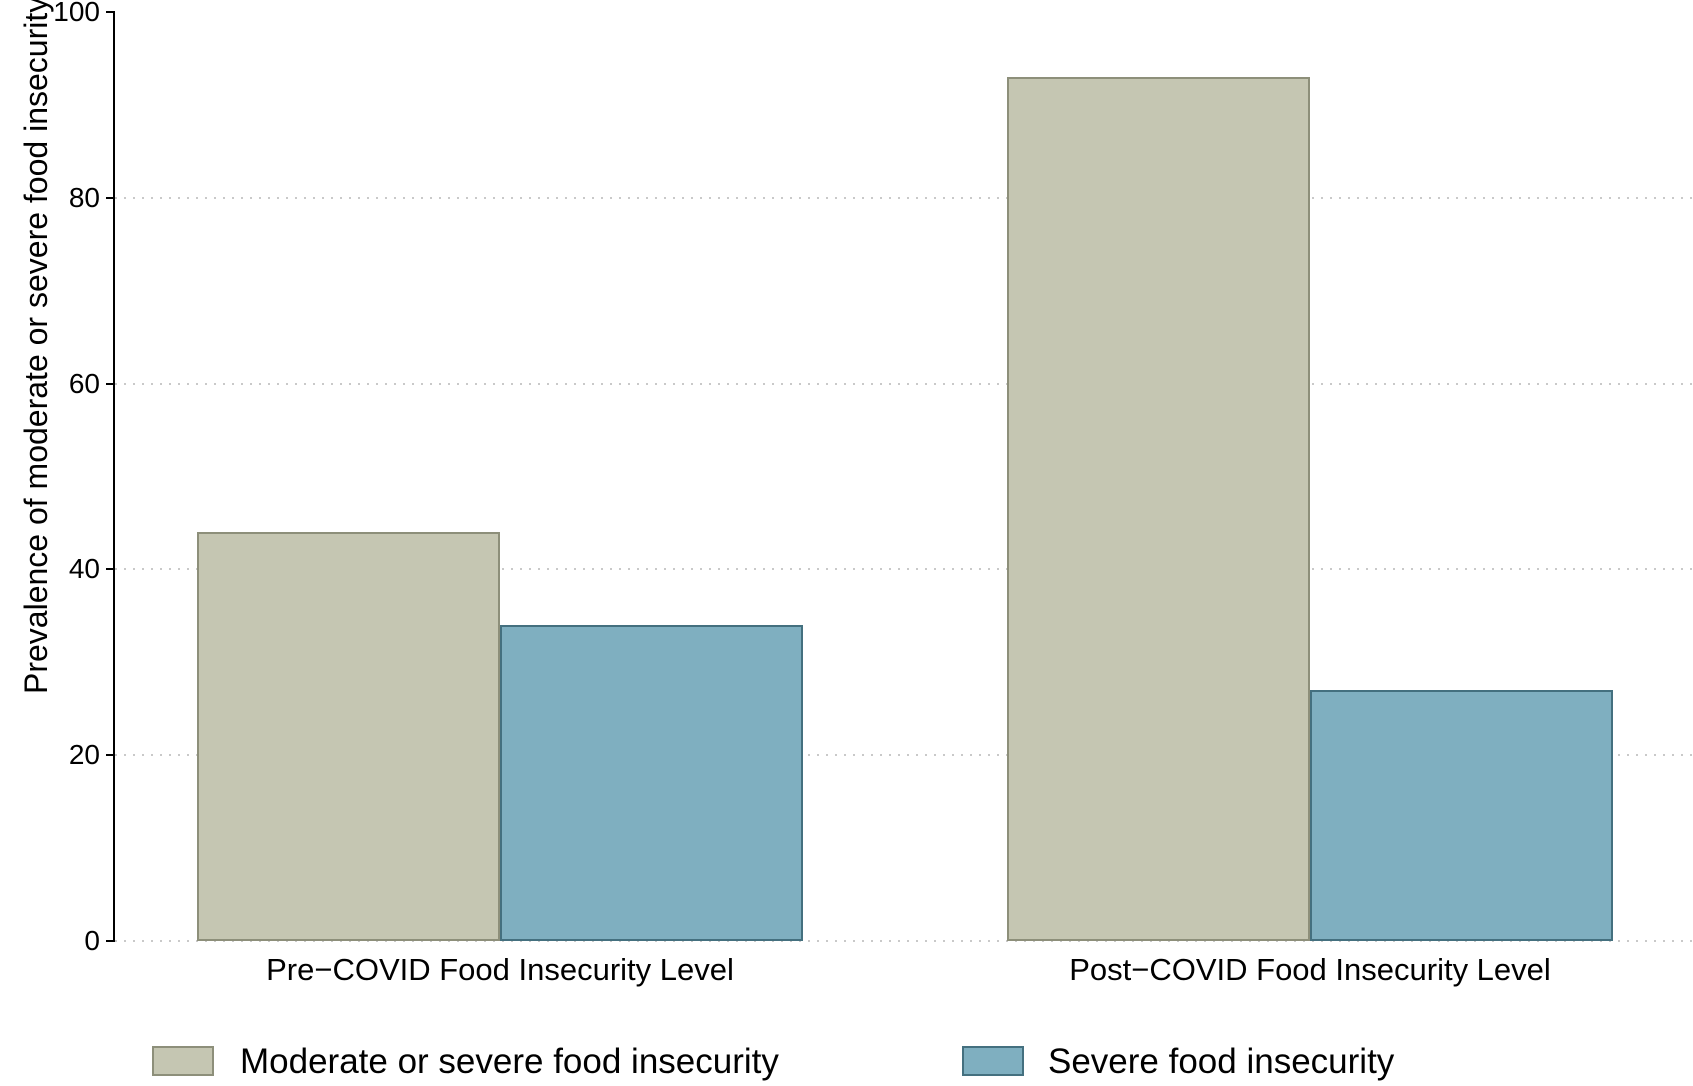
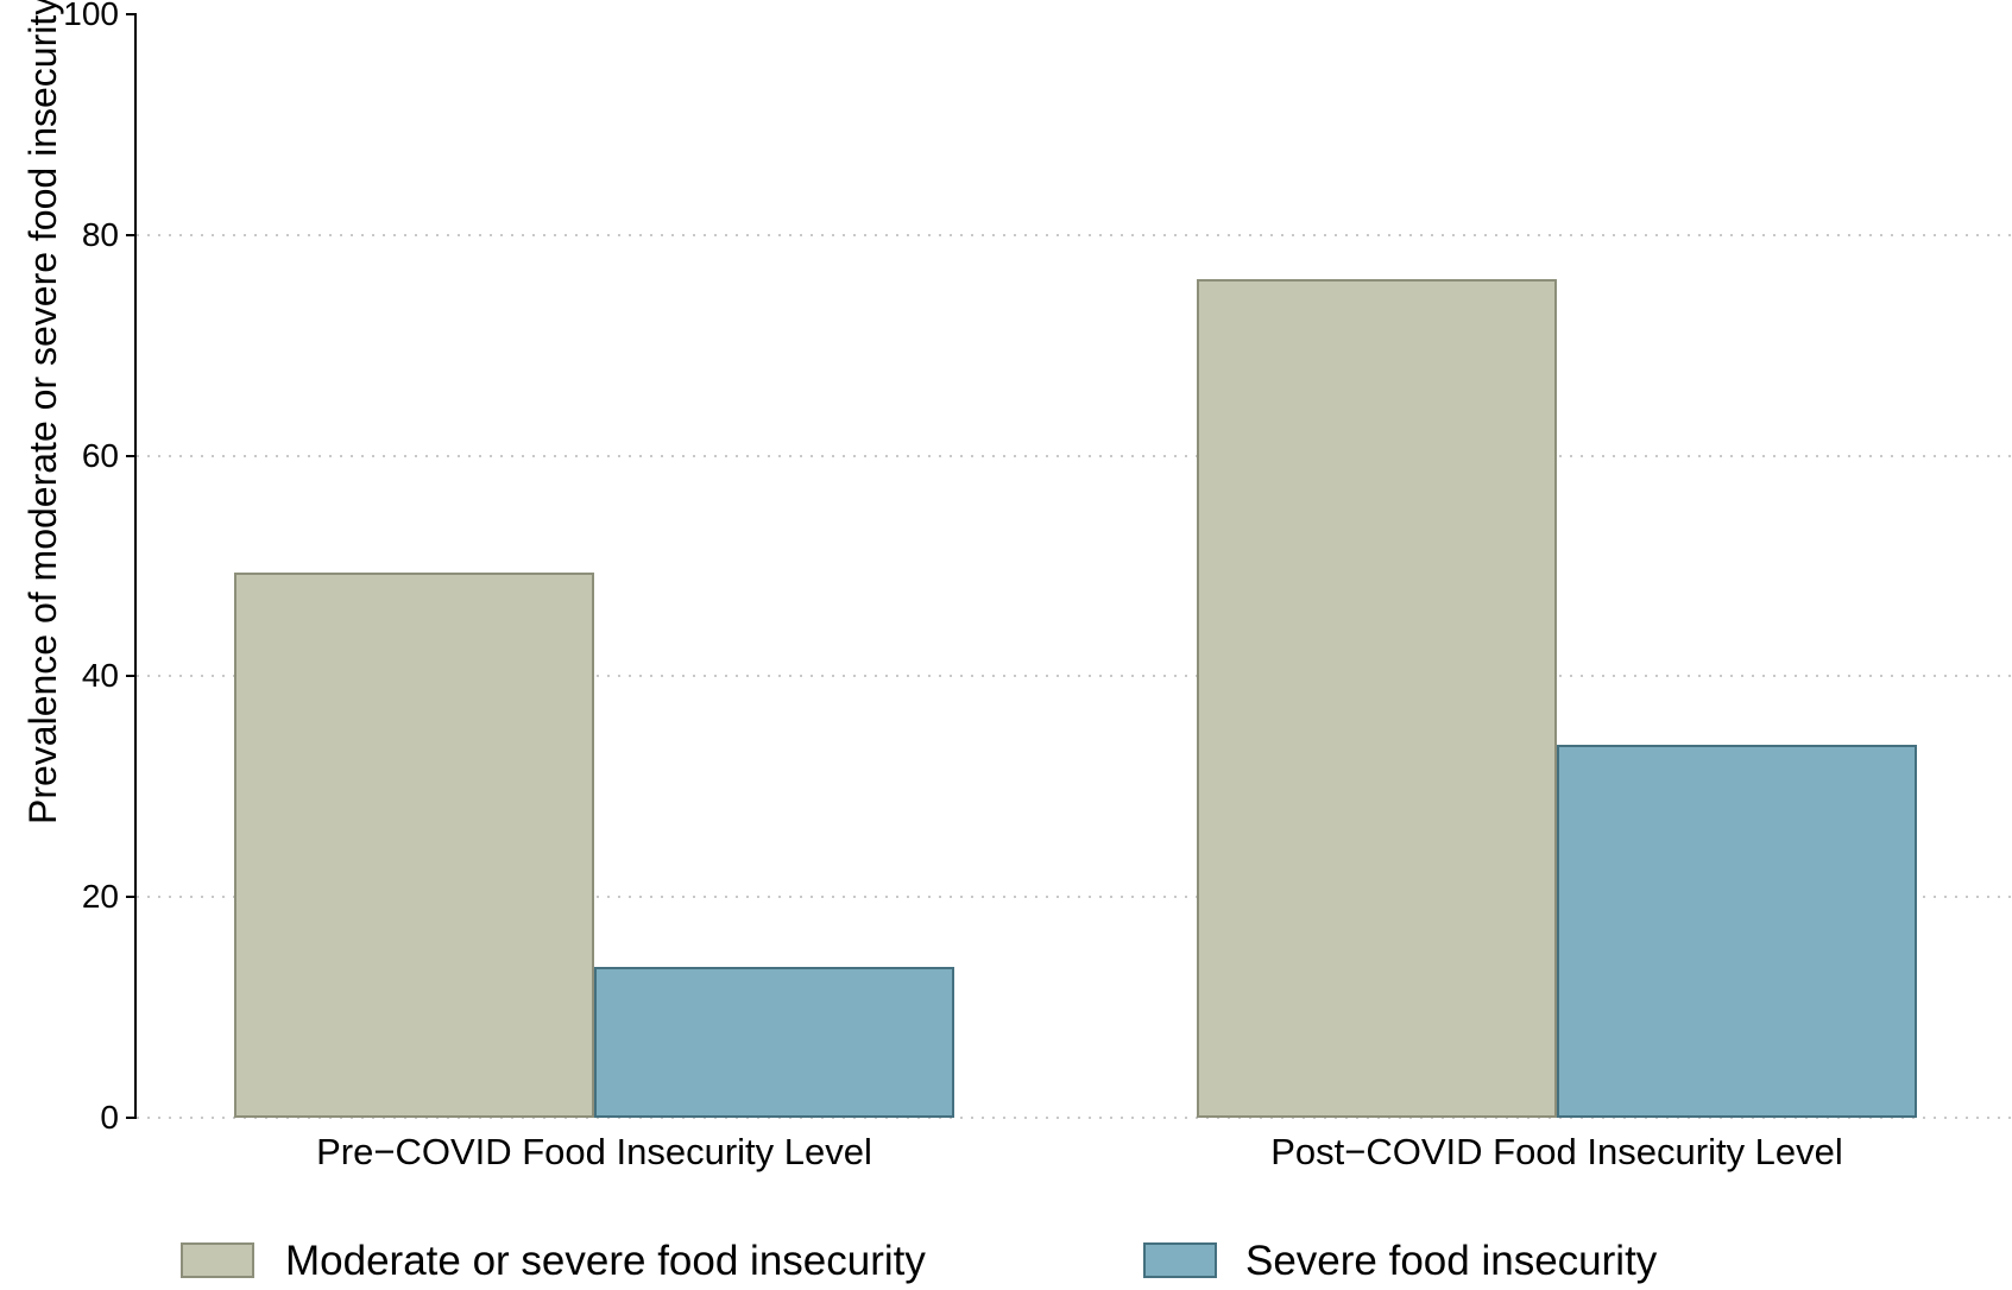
Moderate or severe food insecurity/Pre−COVID Food Insecurity Level: 44 -> 49
Severe food insecurity/Pre−COVID Food Insecurity Level: 34 -> 14
Moderate or severe food insecurity/Post−COVID Food Insecurity Level: 93 -> 76
Severe food insecurity/Post−COVID Food Insecurity Level: 27 -> 34
